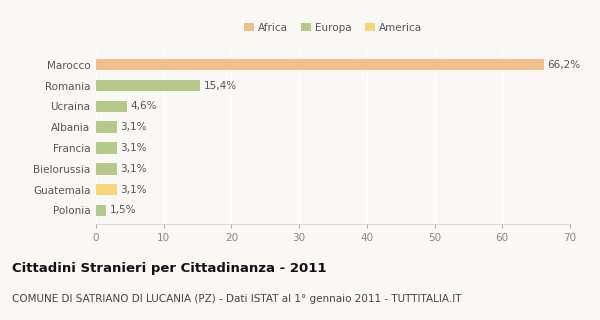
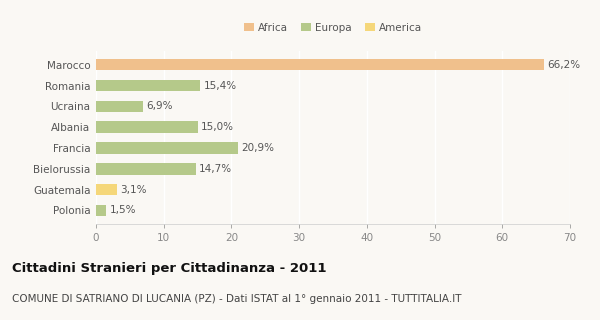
Ucraina: 4,6% -> 6,9%
Albania: 3,1% -> 15,0%
Francia: 3,1% -> 20,9%
Bielorussia: 3,1% -> 14,7%
